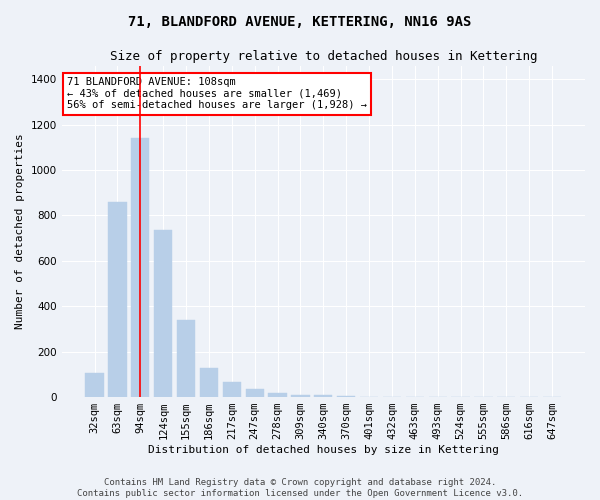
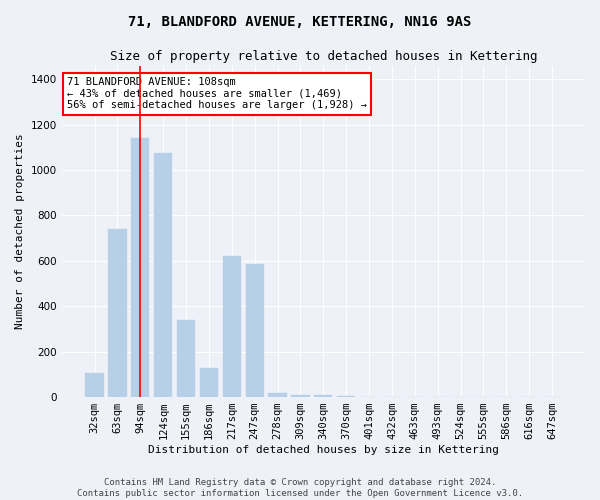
63sqm: 860 -> 740
124sqm: 735 -> 1075
217sqm: 65 -> 620
247sqm: 35 -> 585
